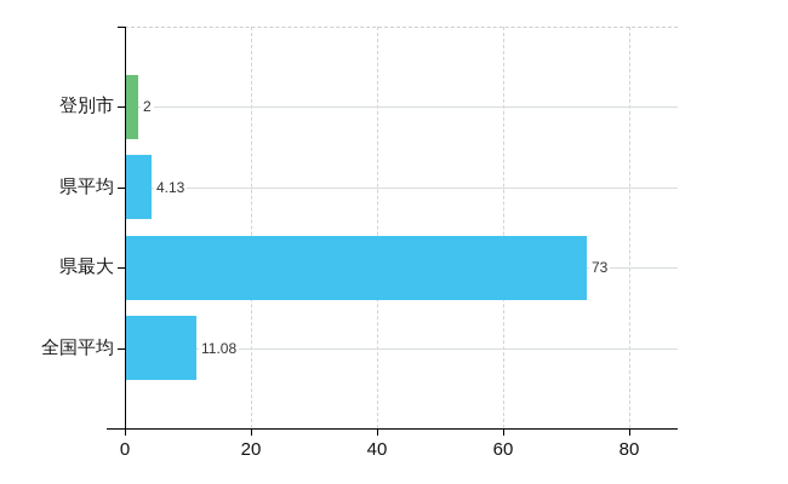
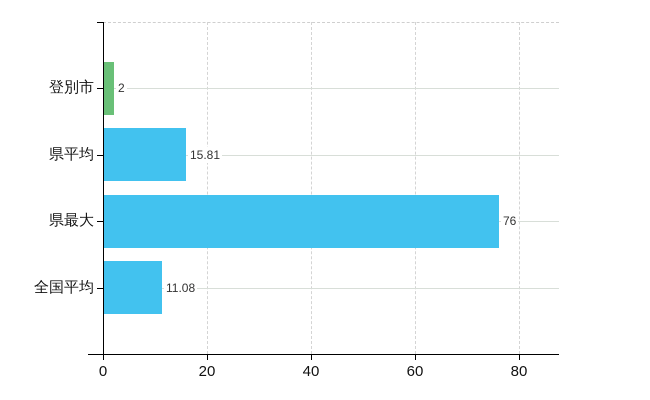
県平均: 4.13 -> 15.81
県最大: 73 -> 76
